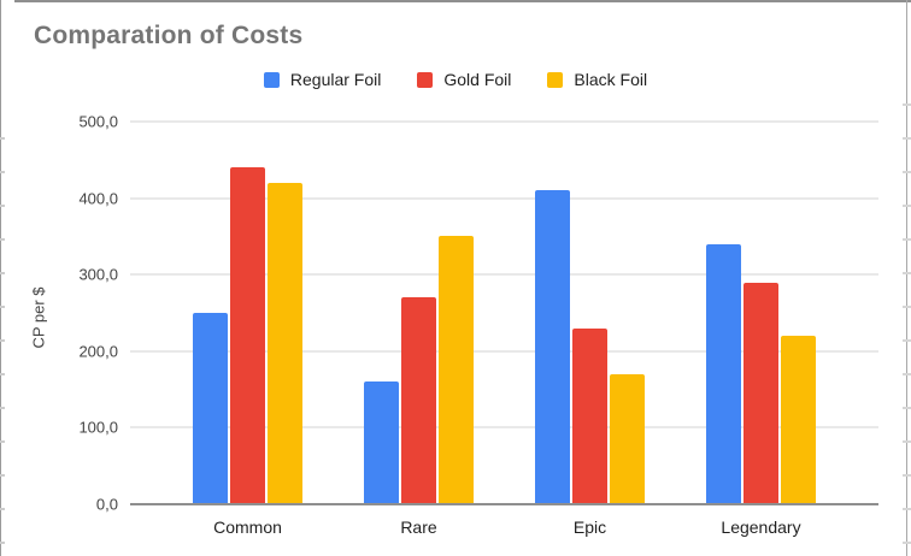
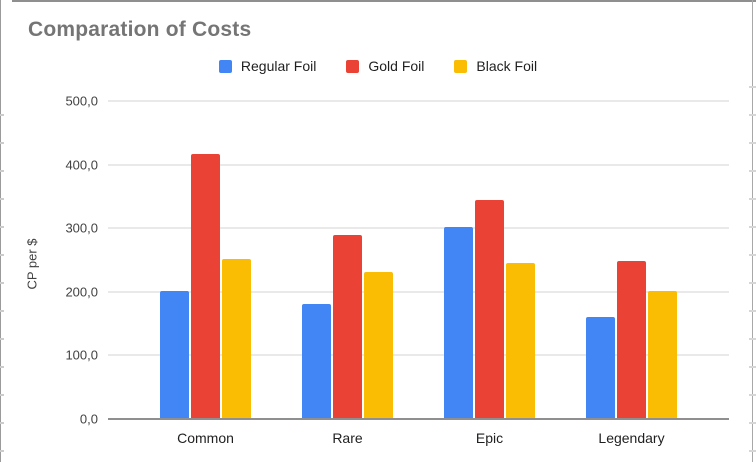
Regular Foil/Common: 250 -> 200
Gold Foil/Common: 440 -> 420
Black Foil/Common: 420 -> 250
Regular Foil/Rare: 160 -> 180
Gold Foil/Rare: 270 -> 290
Black Foil/Rare: 350 -> 230
Regular Foil/Epic: 410 -> 300
Gold Foil/Epic: 230 -> 340
Black Foil/Epic: 170 -> 250
Regular Foil/Legendary: 340 -> 160
Gold Foil/Legendary: 290 -> 250
Black Foil/Legendary: 220 -> 200
